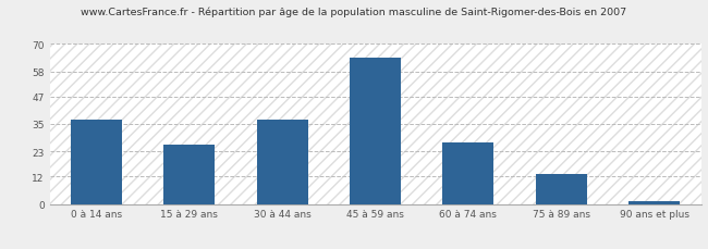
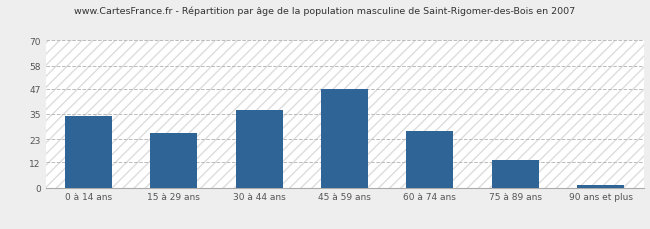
0 à 14 ans: 37 -> 34
45 à 59 ans: 64 -> 47
